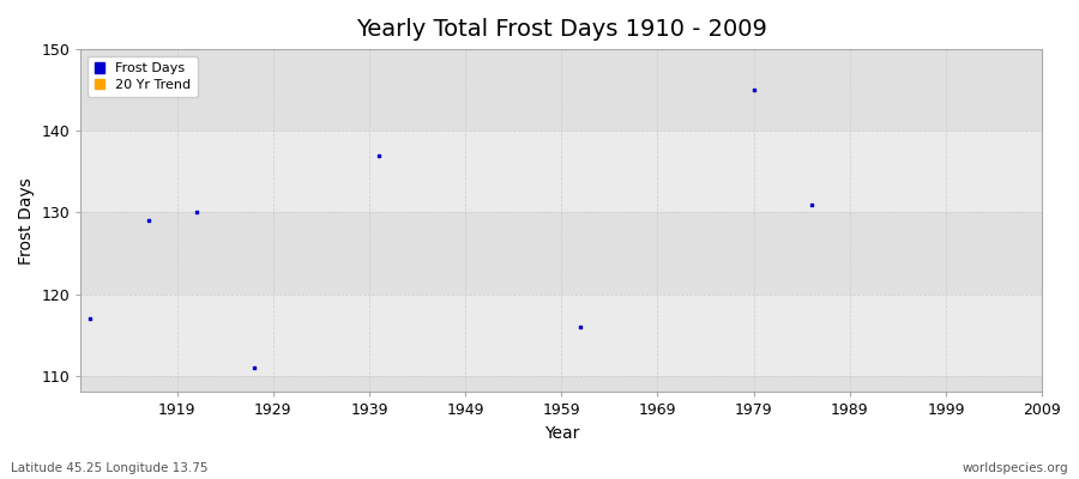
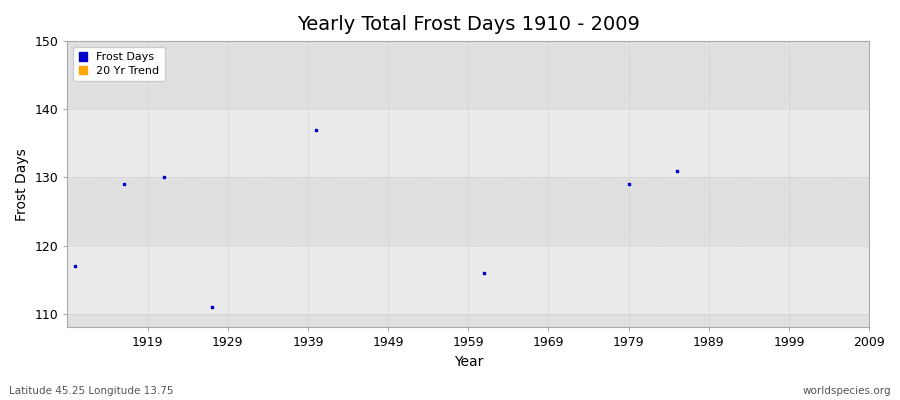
1979: 145 -> 129
